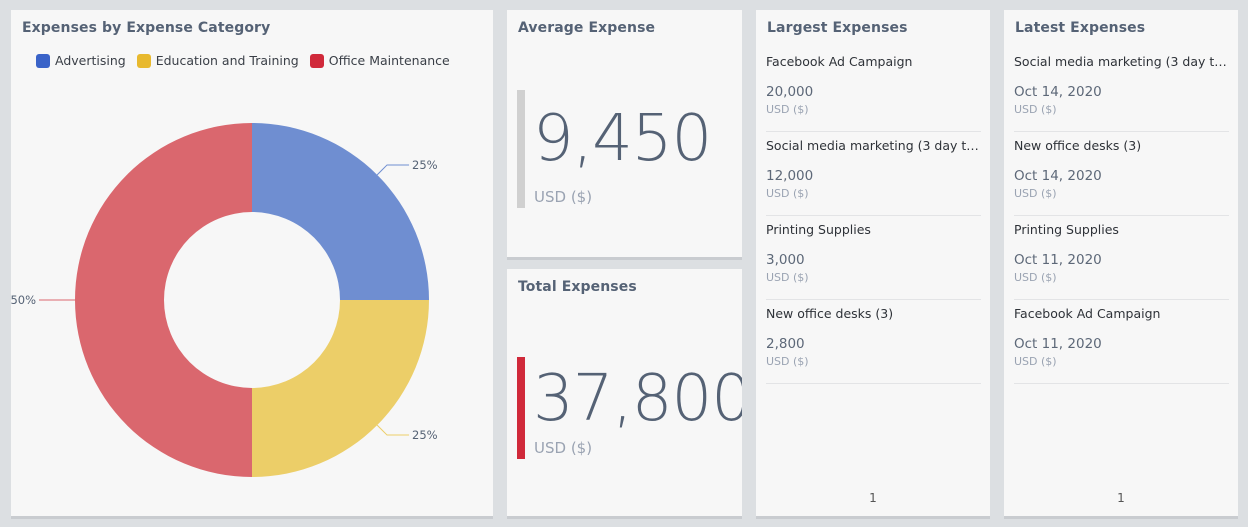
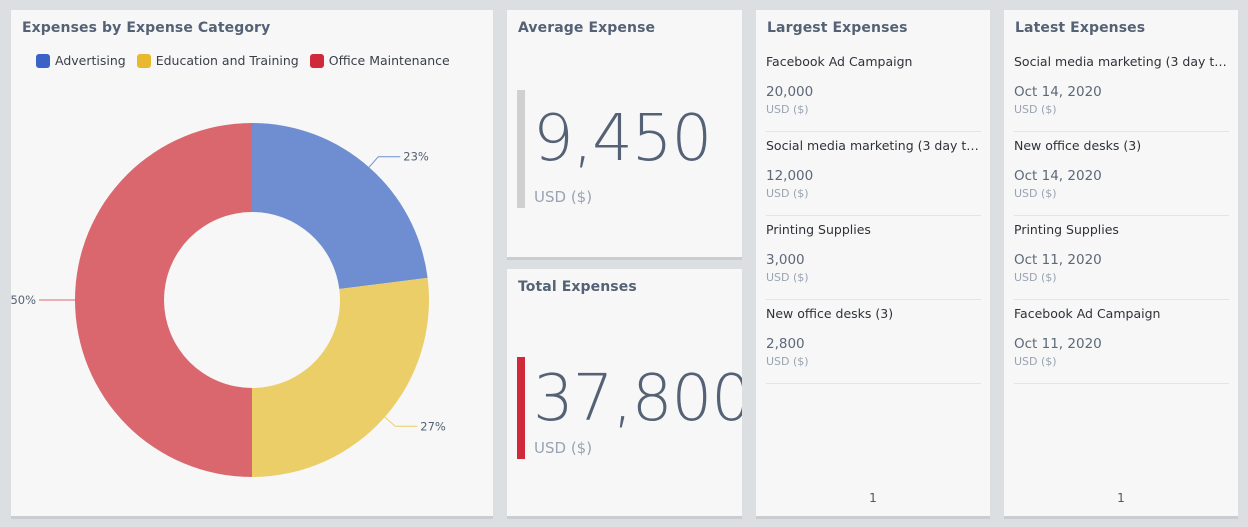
Advertising: 25% -> 23%
Education and Training: 25% -> 27%
